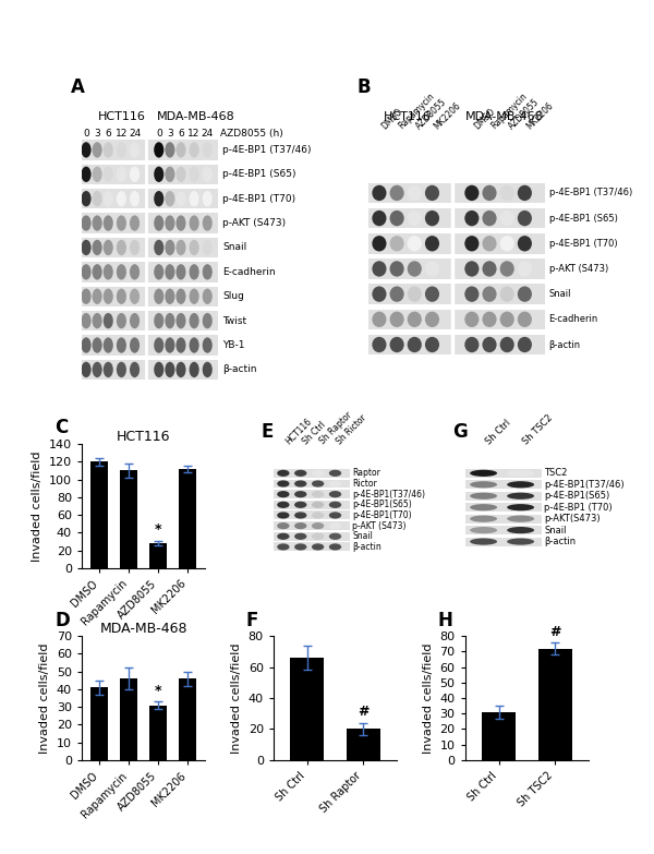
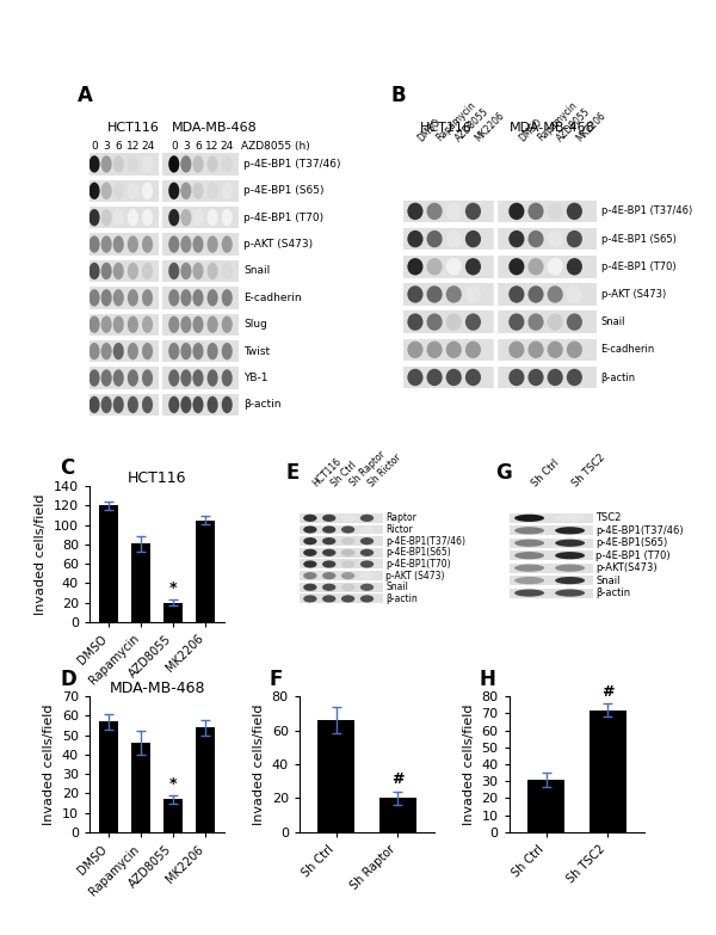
HCT116/Rapamycin: 110 -> 81
HCT116/AZD8055: 28 -> 20
HCT116/MK2206: 112 -> 105
MDA-MB-468/DMSO: 41 -> 57
MDA-MB-468/AZD8055: 31 -> 17
MDA-MB-468/MK2206: 46 -> 54
